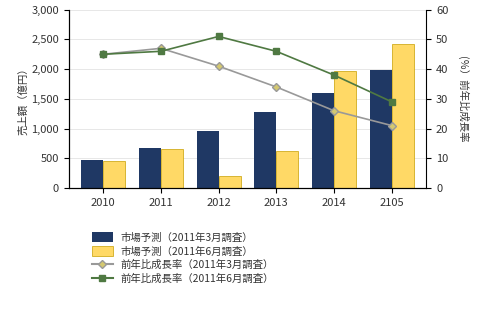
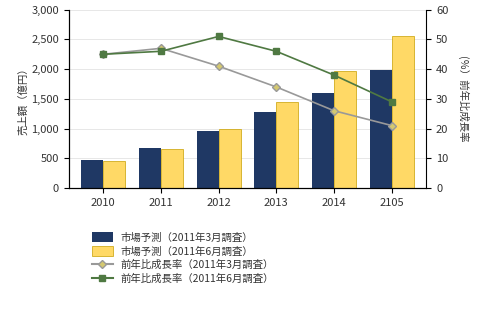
市場予測（2011年6月調査）/2012: 200 -> 990
市場予測（2011年6月調査）/2013: 620 -> 1,440
市場予測（2011年6月調査）/2105: 2,420 -> 2,550
